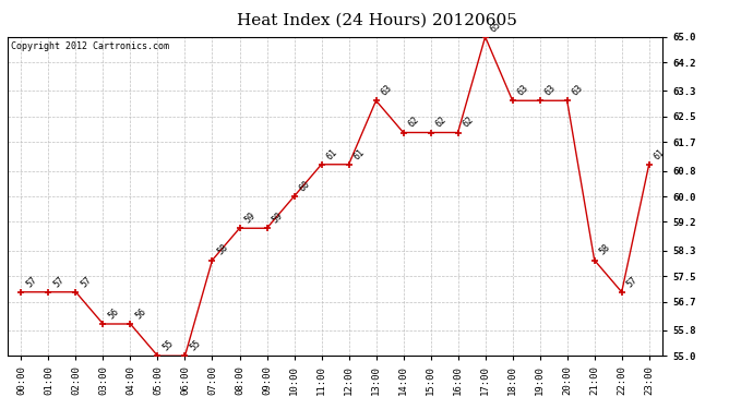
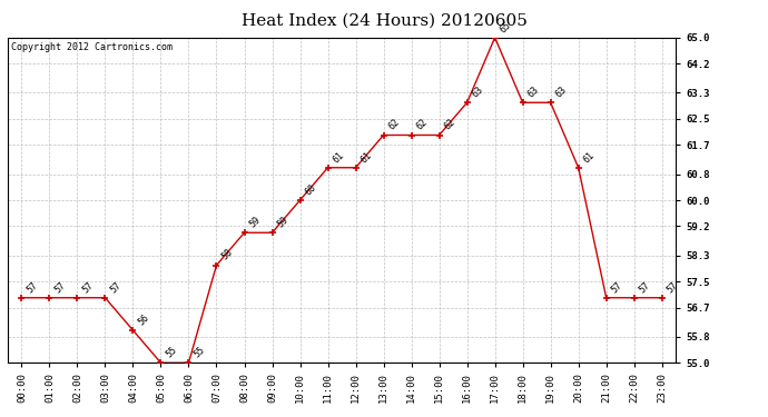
03:00: 56 -> 57
13:00: 63 -> 62
16:00: 62 -> 63
20:00: 63 -> 61
21:00: 58 -> 57
23:00: 61 -> 57
